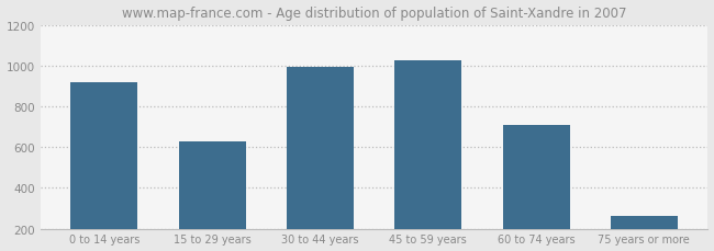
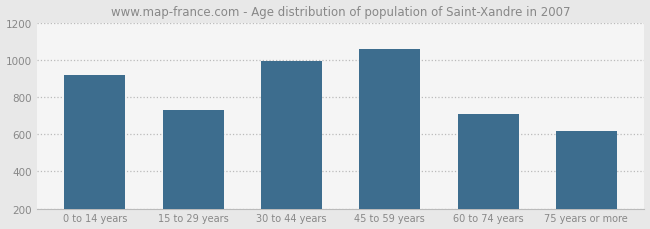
15 to 29 years: 630 -> 730
45 to 59 years: 1030 -> 1060
75 years or more: 260 -> 620
